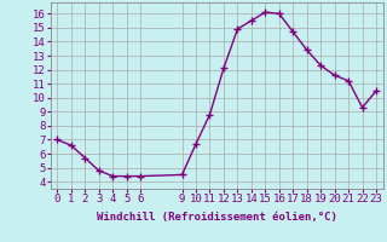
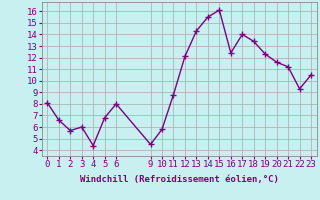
0: 7.0 -> 8.1
3: 4.8 -> 6.0
5: 4.4 -> 6.8
6: 4.4 -> 8.0
10: 6.7 -> 5.8
13: 14.9 -> 14.3
16: 16.0 -> 12.4
17: 14.7 -> 14.0
